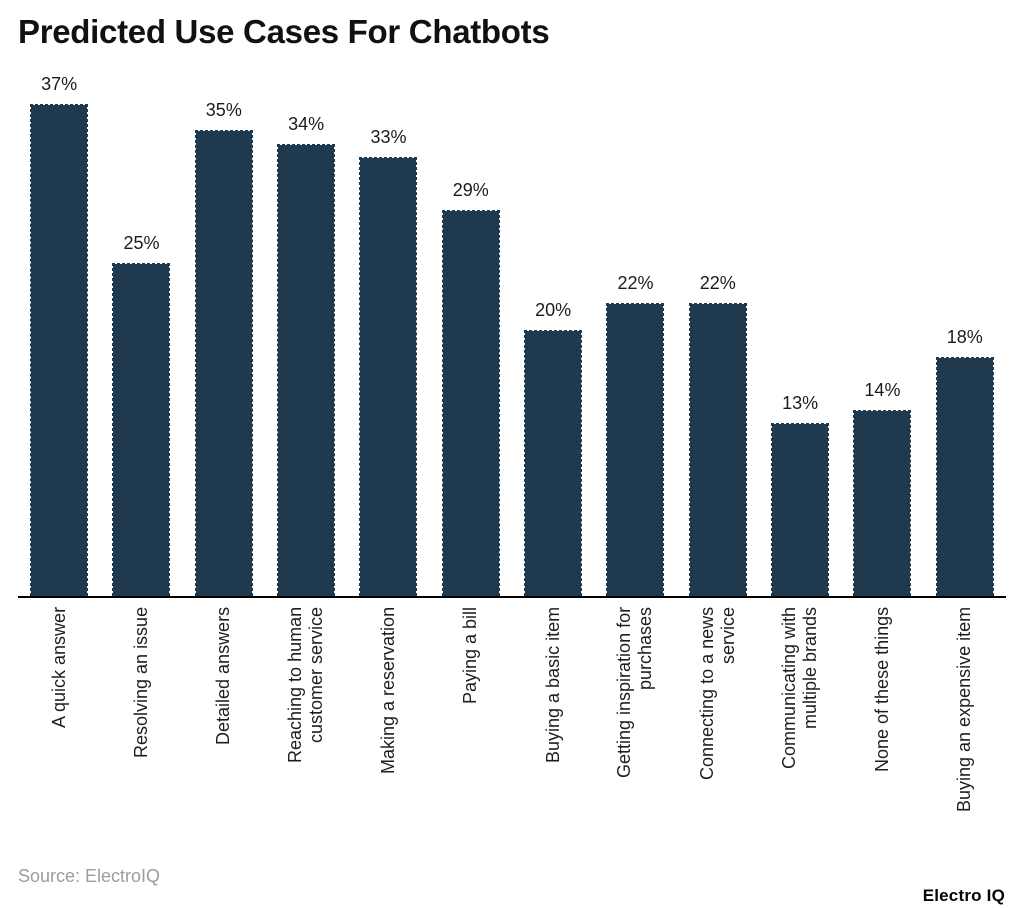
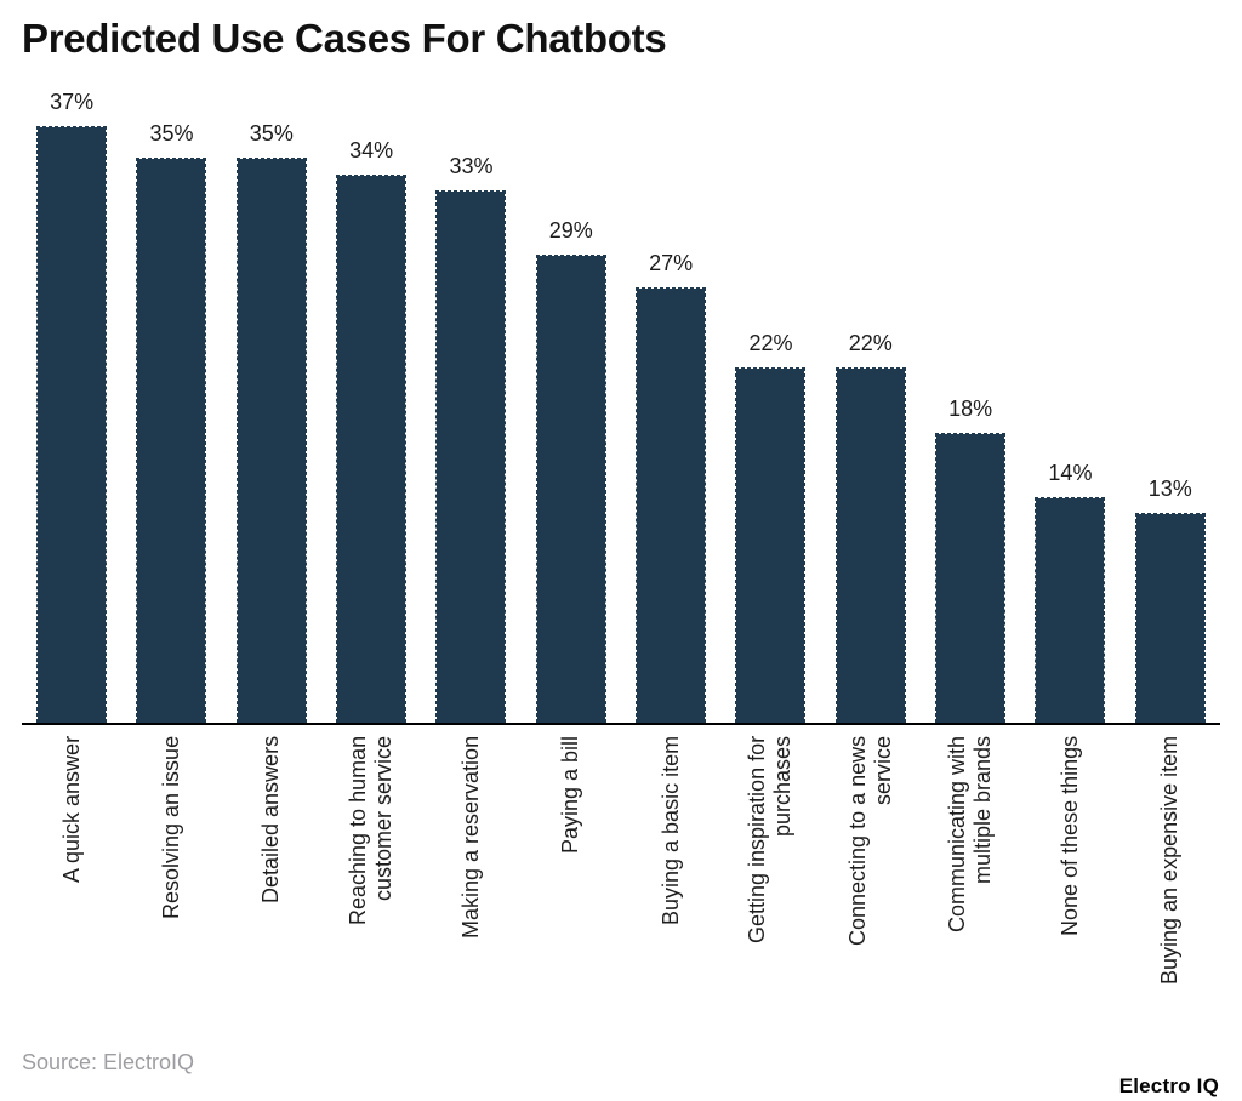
Resolving an issue: 25% -> 35%
Buying a basic item: 20% -> 27%
Communicating with multiple brands: 13% -> 18%
Buying an expensive item: 18% -> 13%
